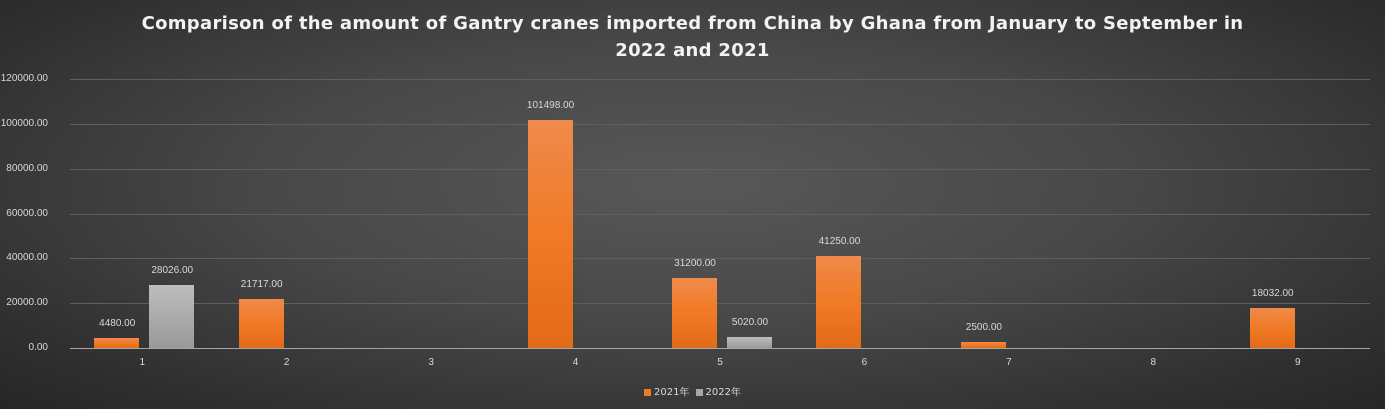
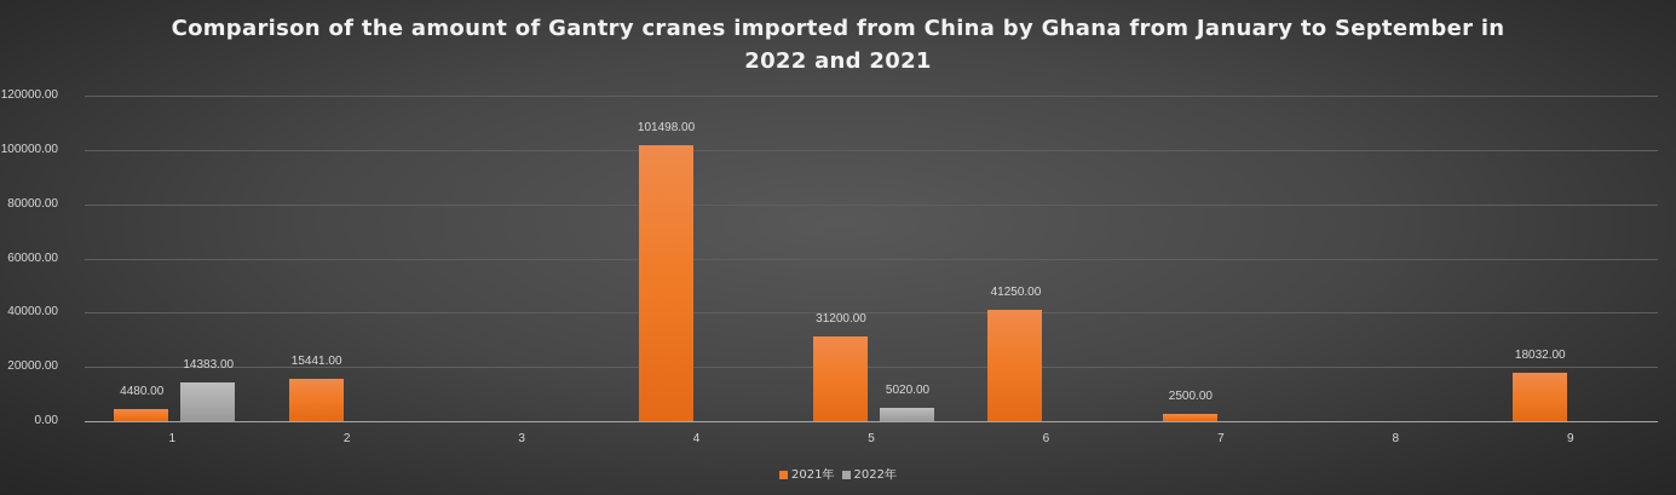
2022年/1: 28026.00 -> 14383.00
2021年/2: 21717.00 -> 15441.00
